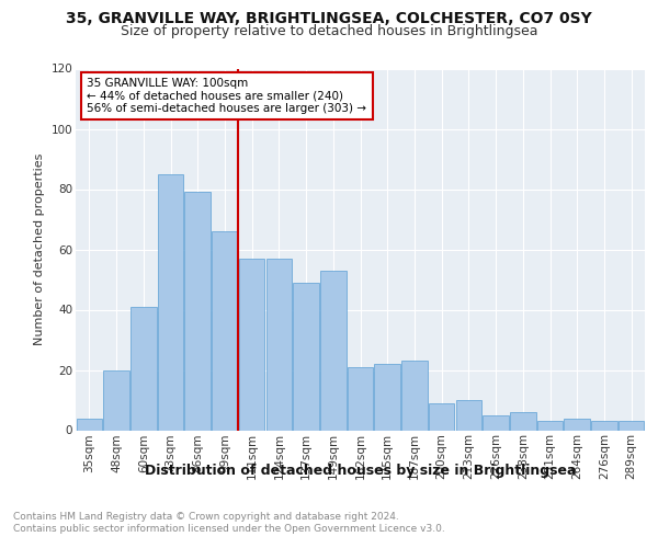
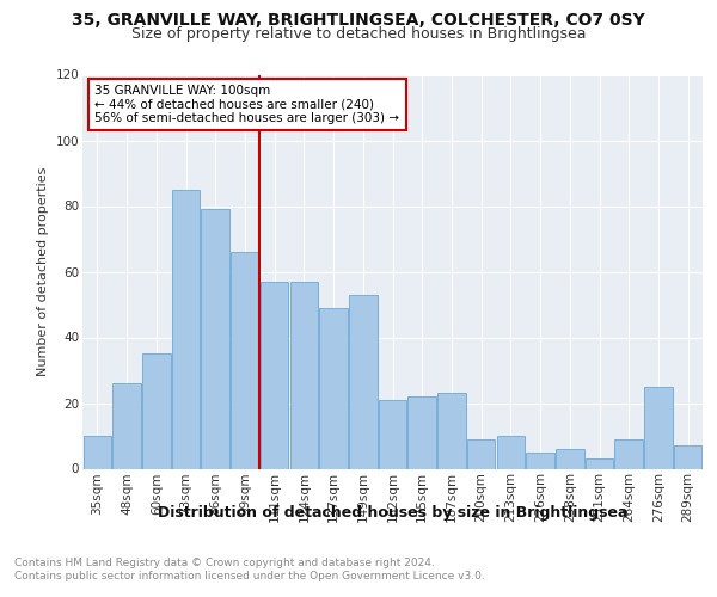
35sqm: 4 -> 10
48sqm: 20 -> 26
60sqm: 41 -> 35
264sqm: 4 -> 9
276sqm: 3 -> 25
289sqm: 3 -> 7
